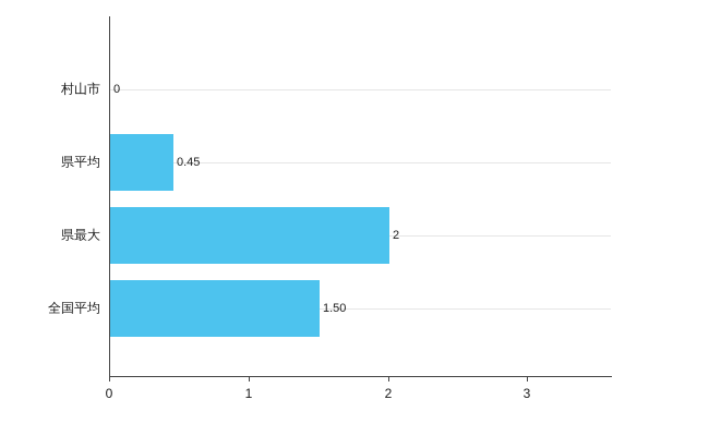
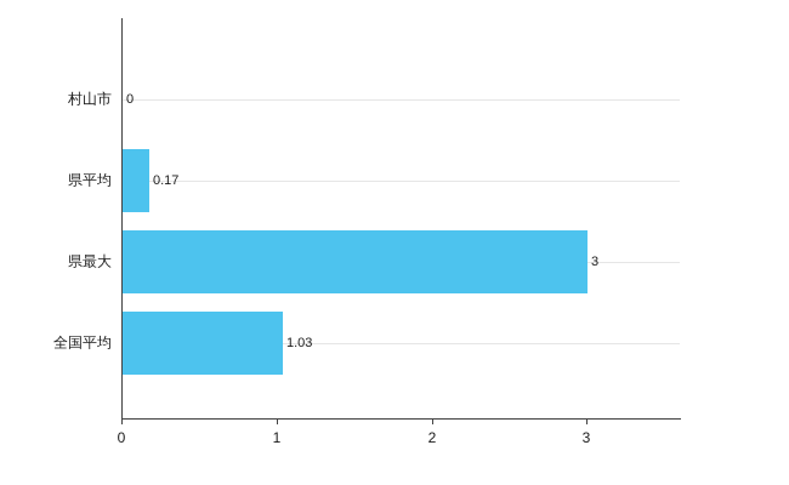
県平均: 0.45 -> 0.17
県最大: 2 -> 3
全国平均: 1.50 -> 1.03
